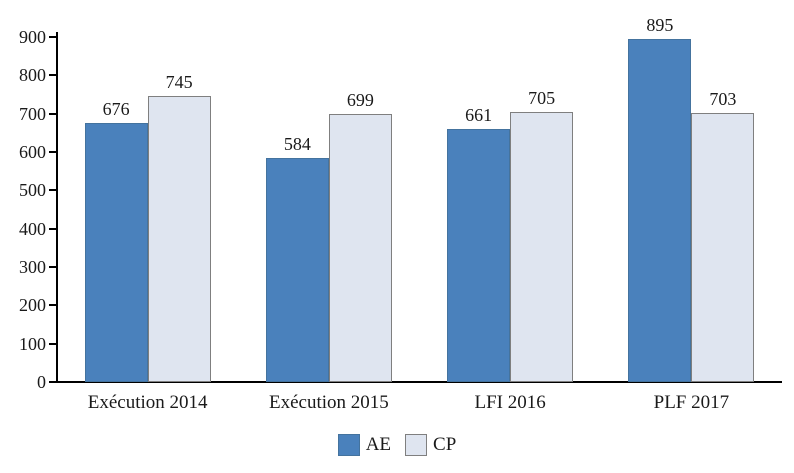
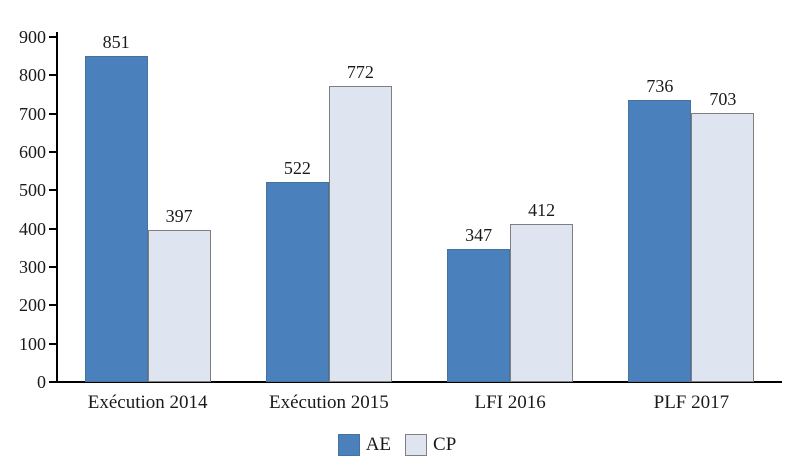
AE/Exécution 2014: 676 -> 851
CP/Exécution 2014: 745 -> 397
AE/Exécution 2015: 584 -> 522
CP/Exécution 2015: 699 -> 772
AE/LFI 2016: 661 -> 347
CP/LFI 2016: 705 -> 412
AE/PLF 2017: 895 -> 736
